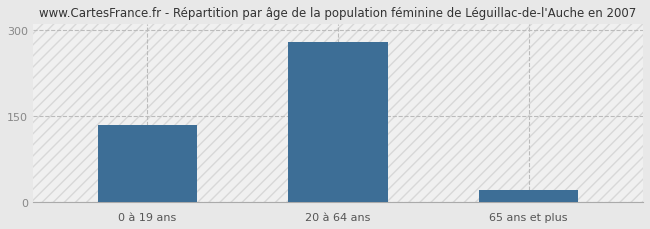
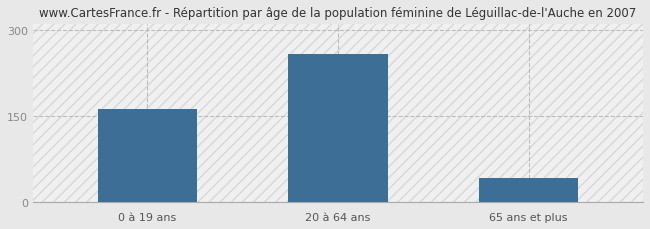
0 à 19 ans: 135 -> 162
20 à 64 ans: 280 -> 258
65 ans et plus: 22 -> 42
